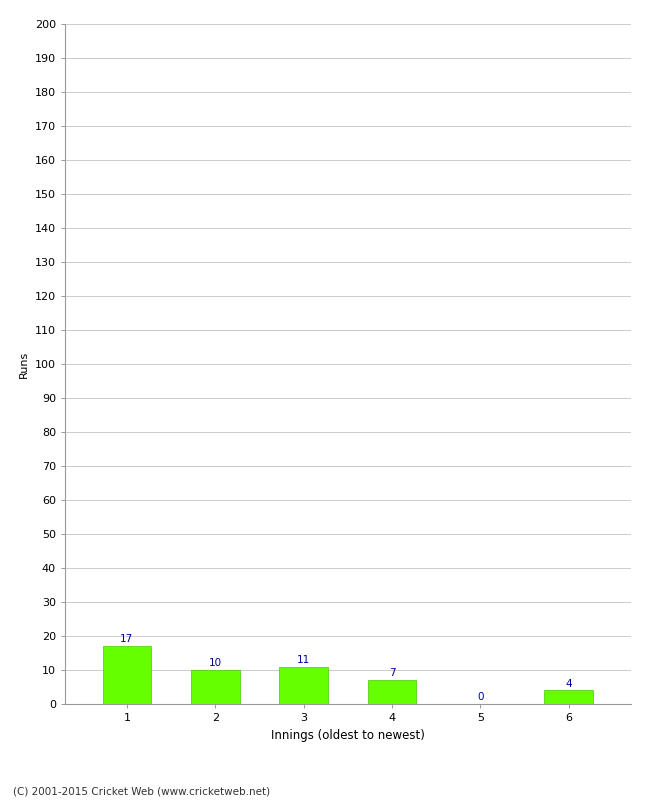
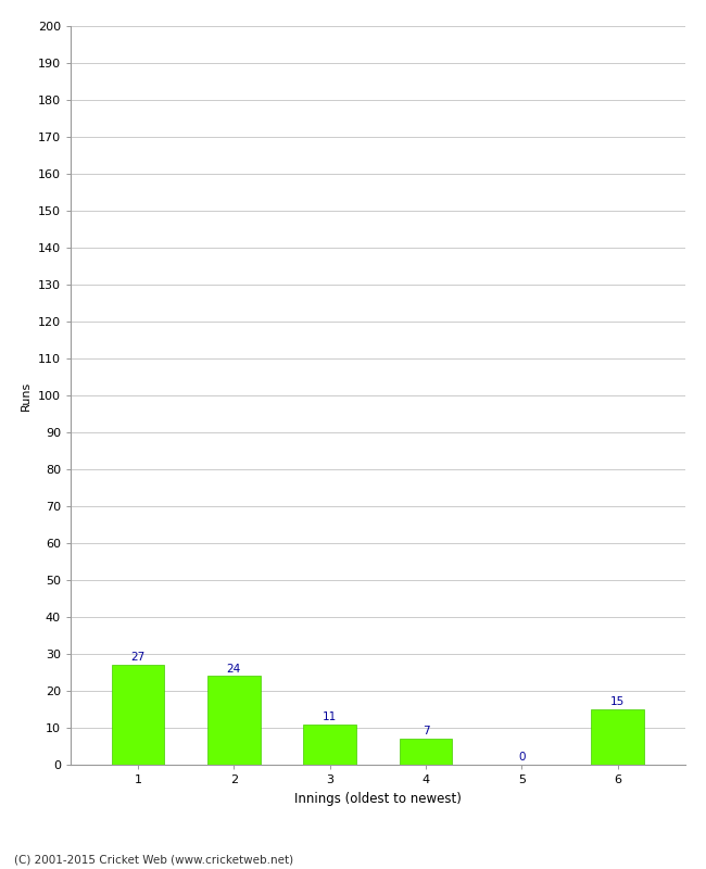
1: 17 -> 27
2: 10 -> 24
6: 4 -> 15
